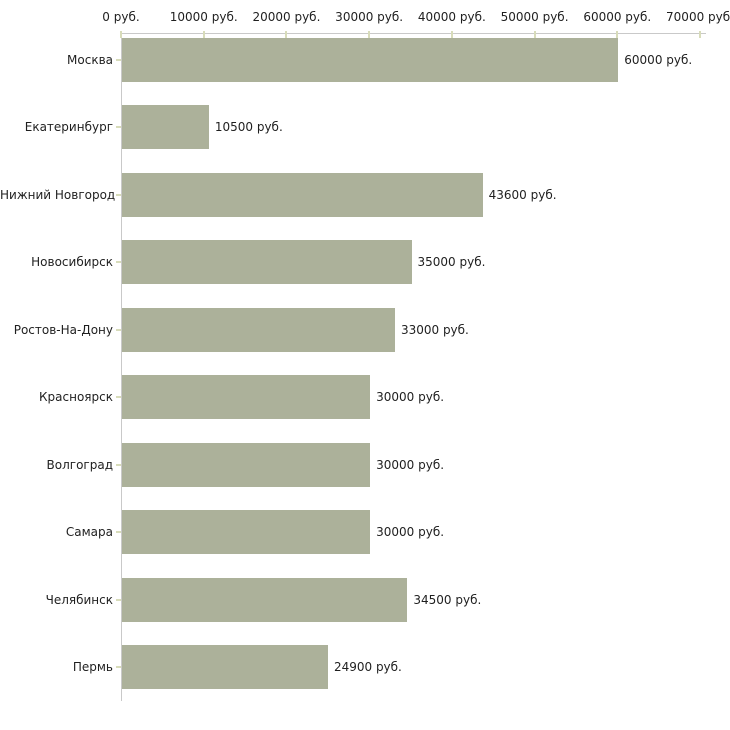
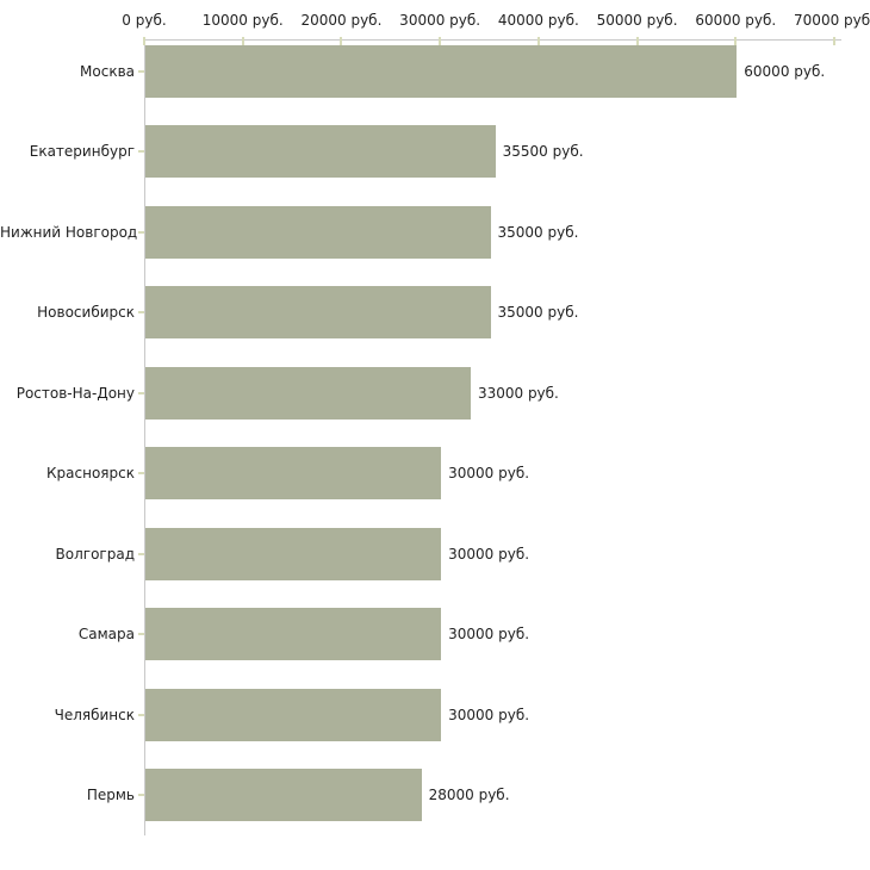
Екатеринбург: 10500 -> 35500
Нижний Новгород: 43600 -> 35000
Челябинск: 34500 -> 30000
Пермь: 24900 -> 28000
